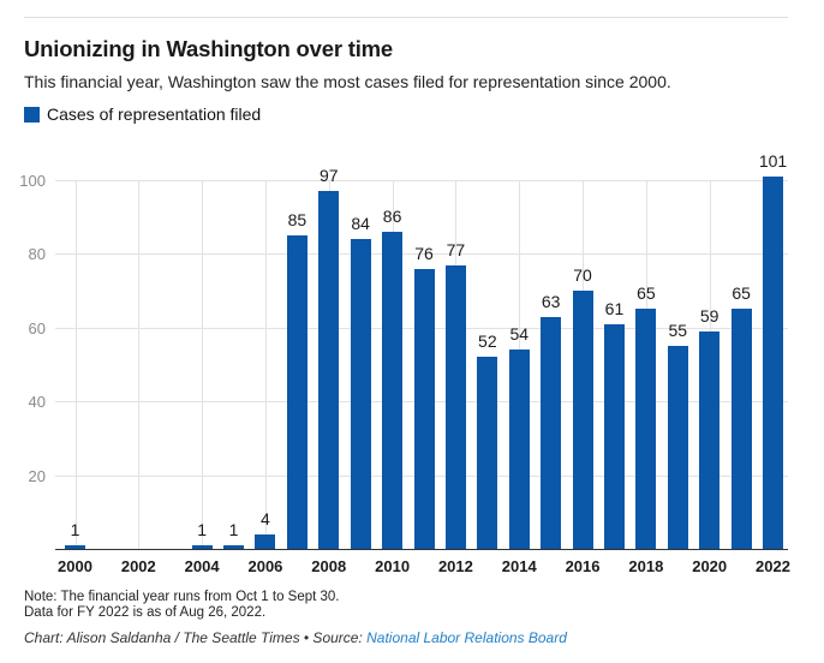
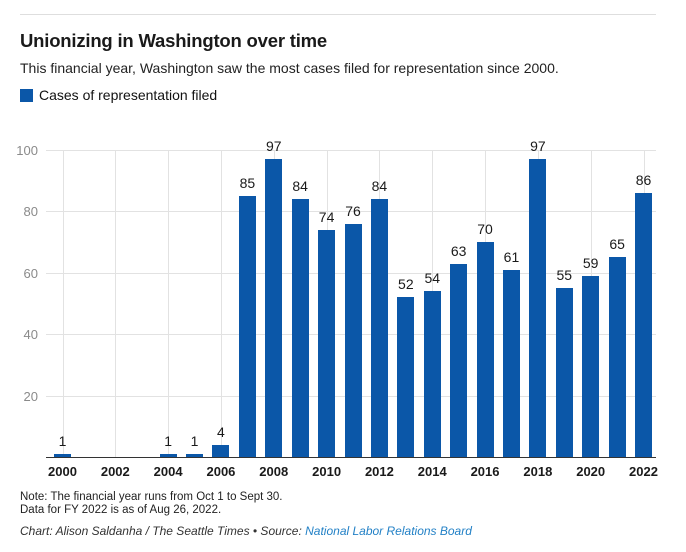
2010: 86 -> 74
2012: 77 -> 84
2018: 65 -> 97
2022: 101 -> 86
